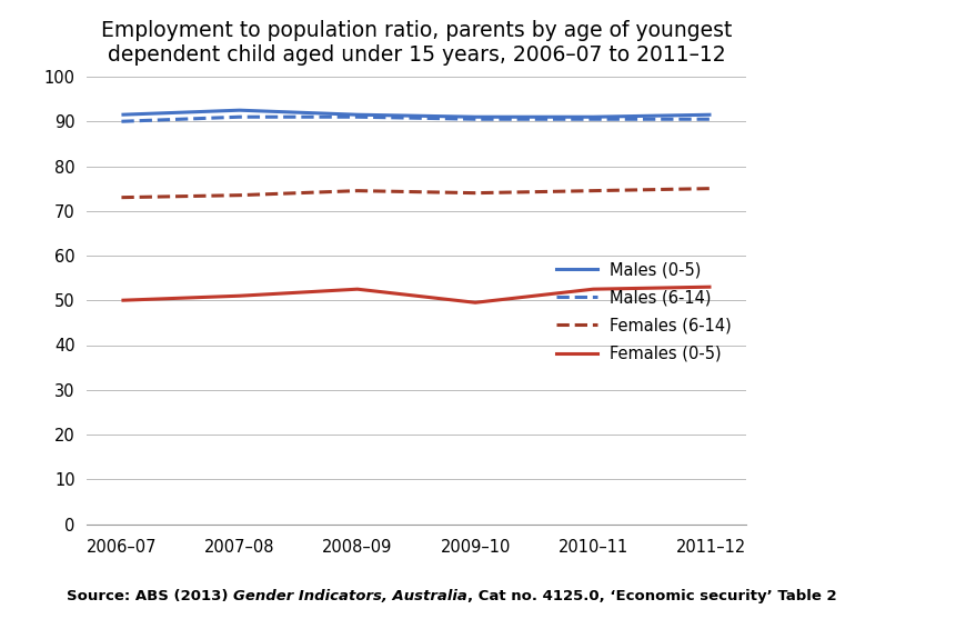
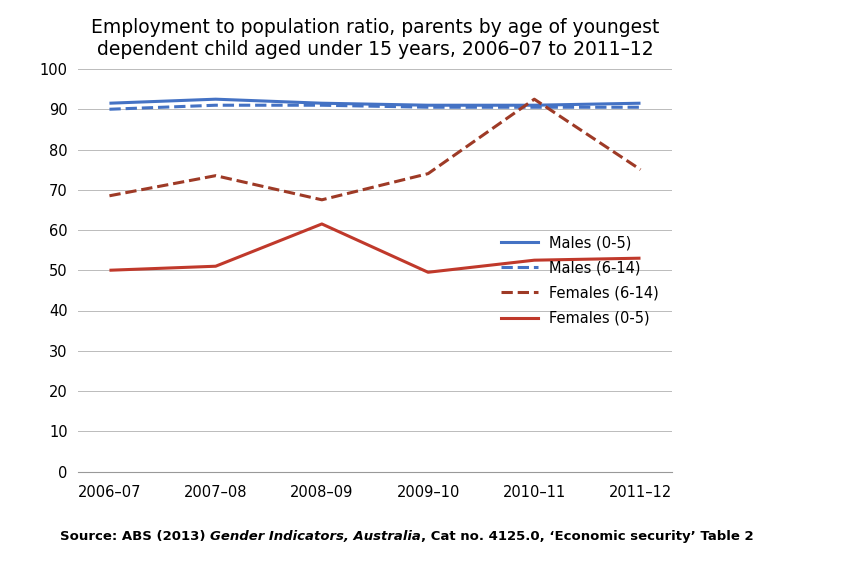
Females (6-14)/2006–07: 73.0 -> 68.5
Females (6-14)/2008–09: 74.5 -> 67.5
Females (0-5)/2008–09: 52.5 -> 61.5
Females (6-14)/2010–11: 74.5 -> 92.5
